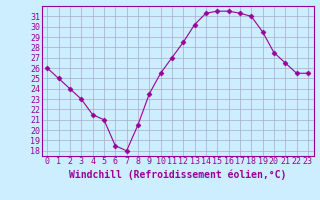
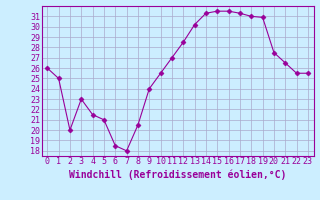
2: 24.0 -> 20.0
9: 23.5 -> 24.0
19: 29.5 -> 30.9
